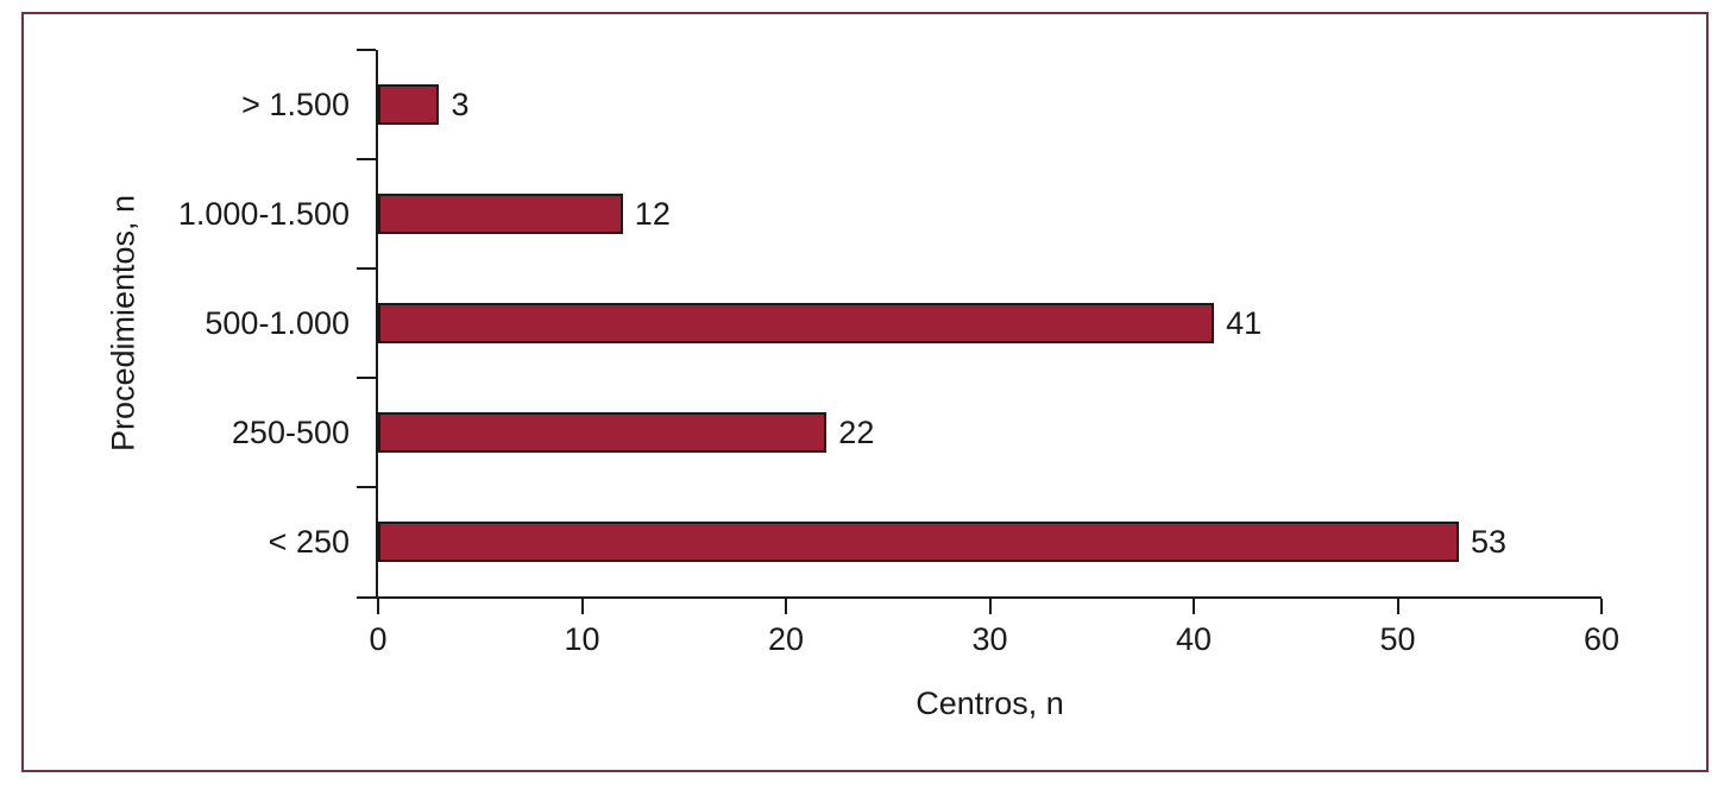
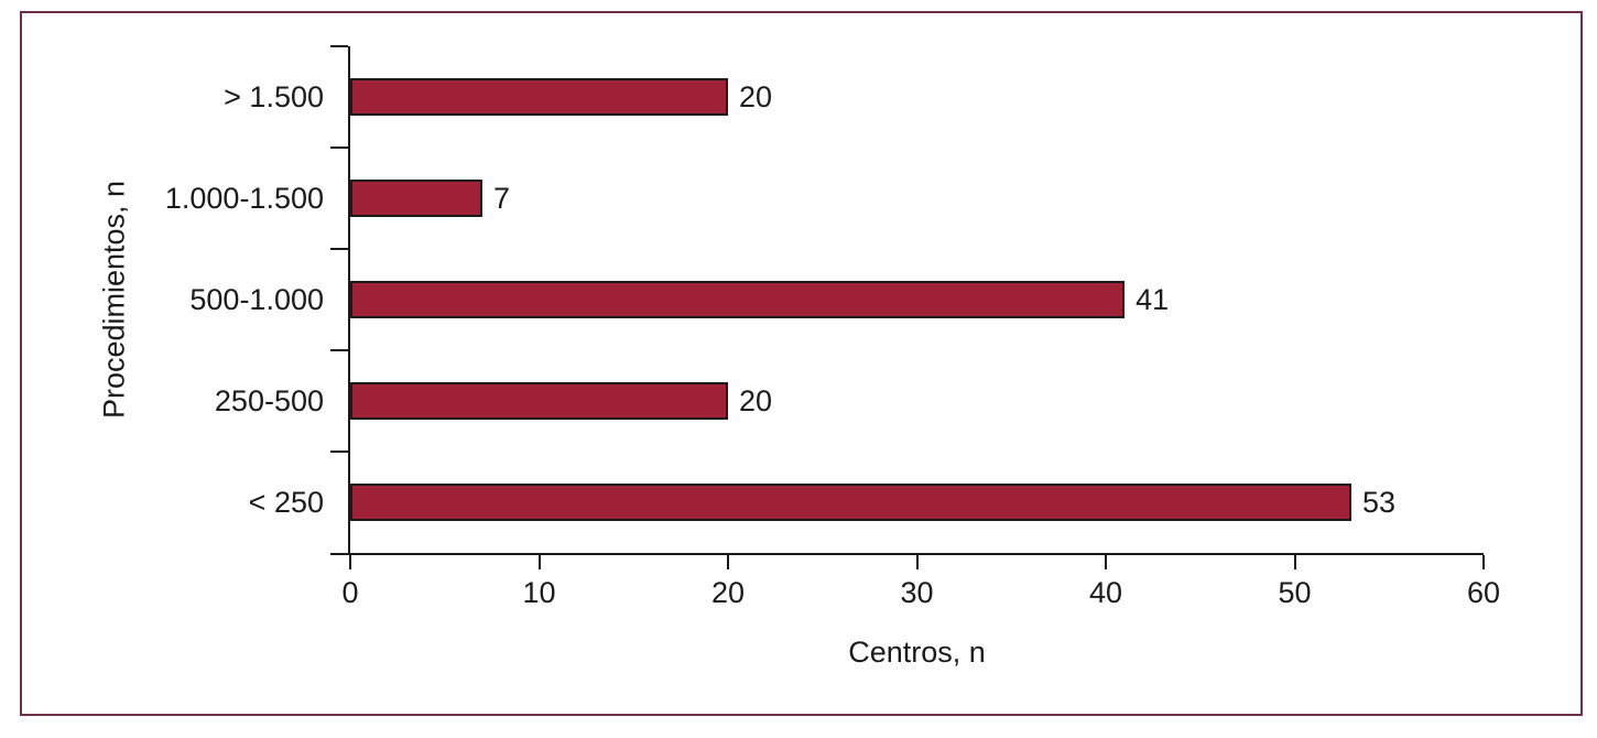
> 1.500: 3 -> 20
1.000-1.500: 12 -> 7
250-500: 22 -> 20
